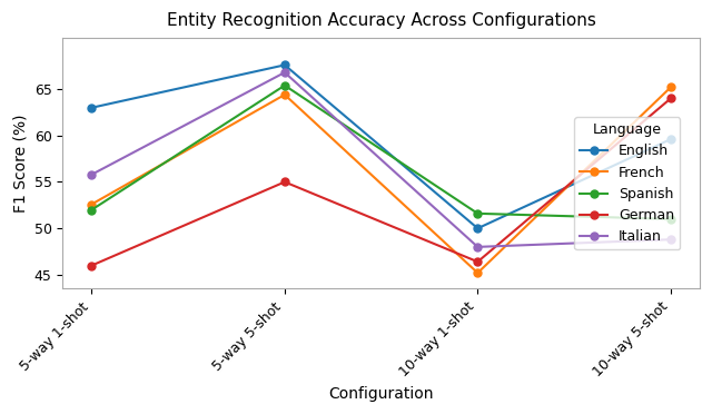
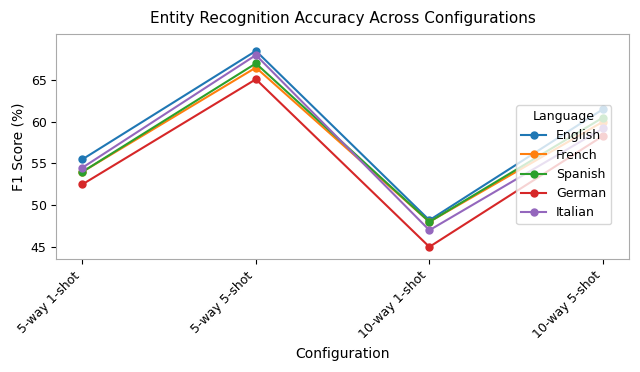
English/5-way 1-shot: 63.0 -> 55.5
French/5-way 1-shot: 52.6 -> 54.0
Spanish/5-way 1-shot: 52.0 -> 54.0
German/5-way 1-shot: 46.0 -> 52.5
Italian/5-way 1-shot: 55.8 -> 54.5
English/5-way 5-shot: 67.6 -> 68.5
French/5-way 5-shot: 64.4 -> 66.5
Spanish/5-way 5-shot: 65.4 -> 67.0
German/5-way 5-shot: 55.0 -> 65.1
Italian/5-way 5-shot: 66.8 -> 68.0
English/10-way 1-shot: 50.0 -> 48.2
French/10-way 1-shot: 45.2 -> 48.0
Spanish/10-way 1-shot: 51.6 -> 48.0
German/10-way 1-shot: 46.4 -> 45.0
Italian/10-way 1-shot: 48.0 -> 47.0
English/10-way 5-shot: 59.6 -> 61.5
French/10-way 5-shot: 65.2 -> 60.0
Spanish/10-way 5-shot: 51.0 -> 60.5
German/10-way 5-shot: 64.0 -> 58.3
Italian/10-way 5-shot: 48.8 -> 59.2
